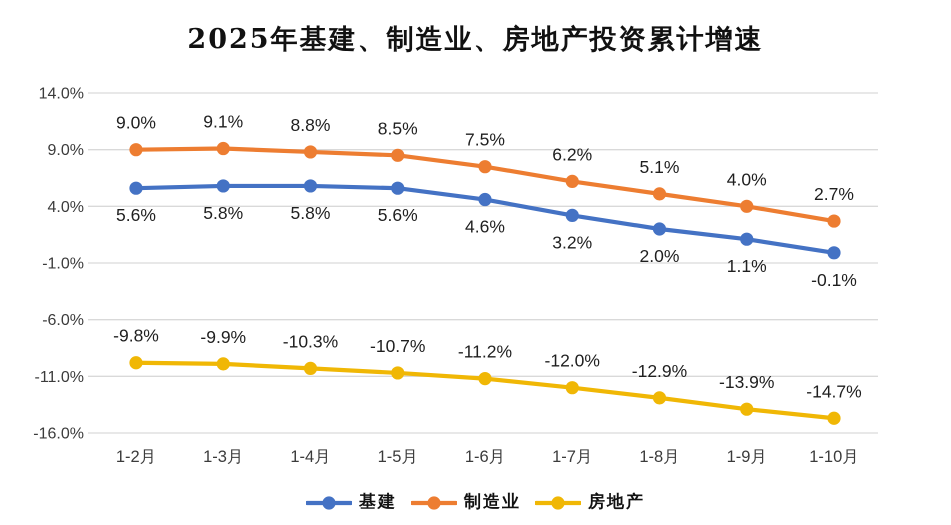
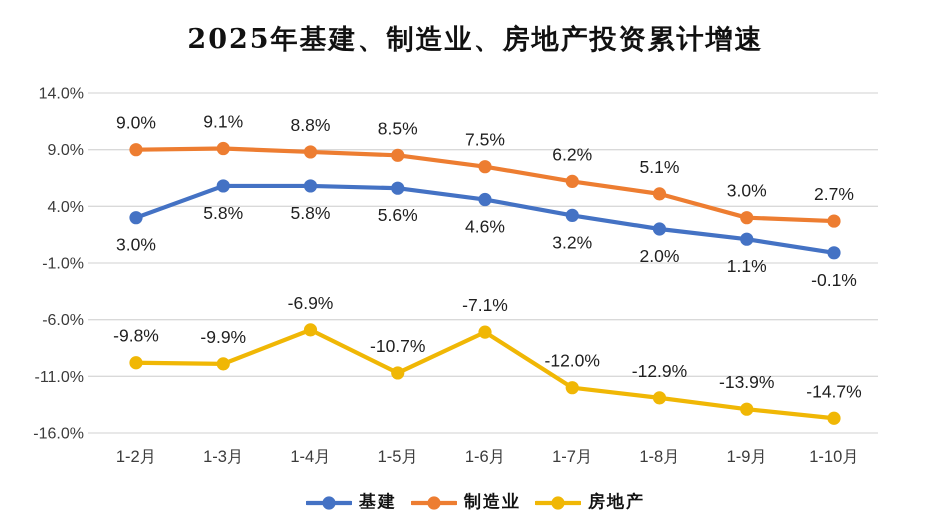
基建/1-2月: 5.6% -> 3.0%
房地产/1-4月: -10.3% -> -6.9%
房地产/1-6月: -11.2% -> -7.1%
制造业/1-9月: 4.0% -> 3.0%
